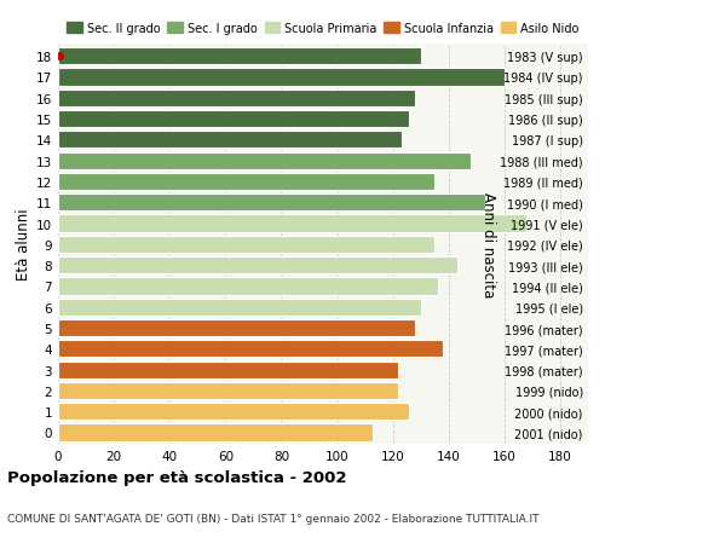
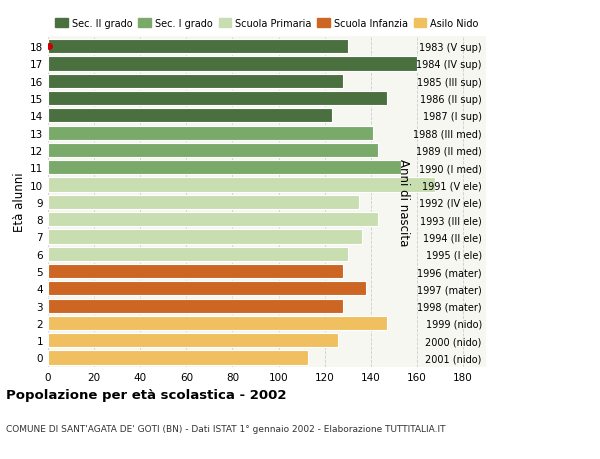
15: 126 -> 147
13: 148 -> 141
12: 135 -> 143
3: 122 -> 128
2: 122 -> 147
